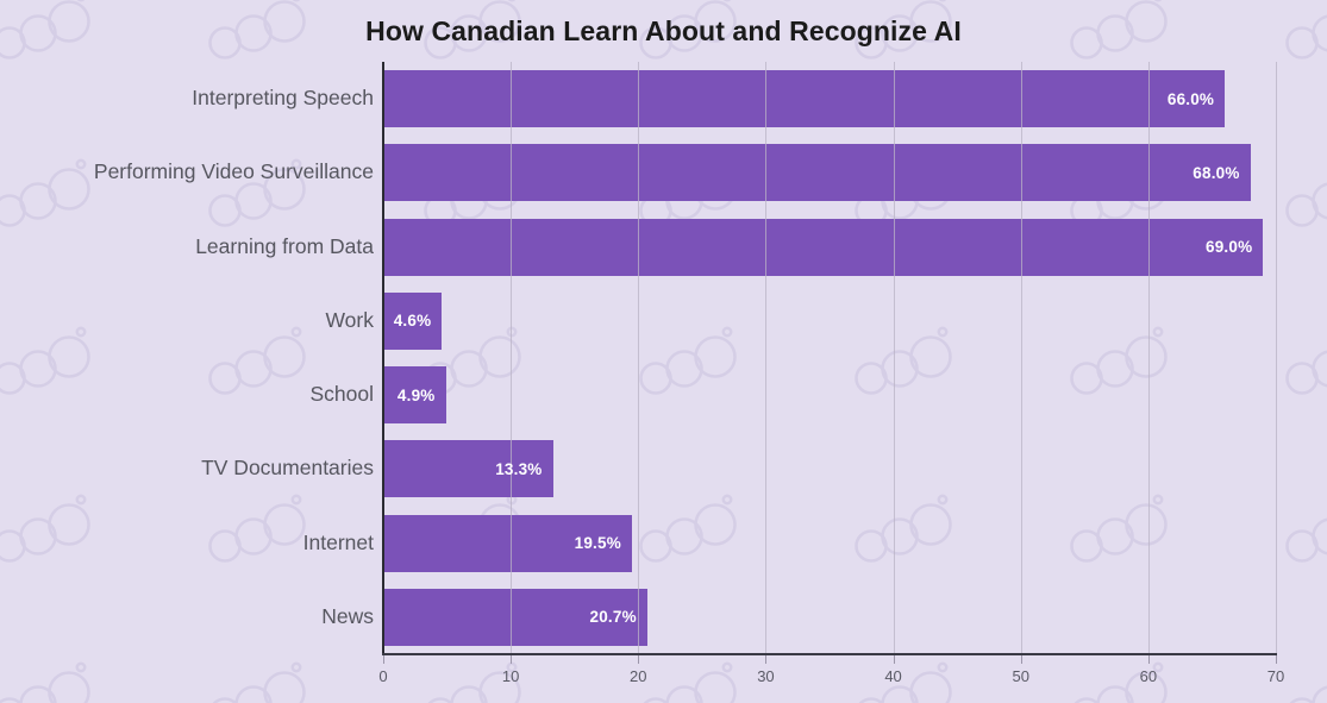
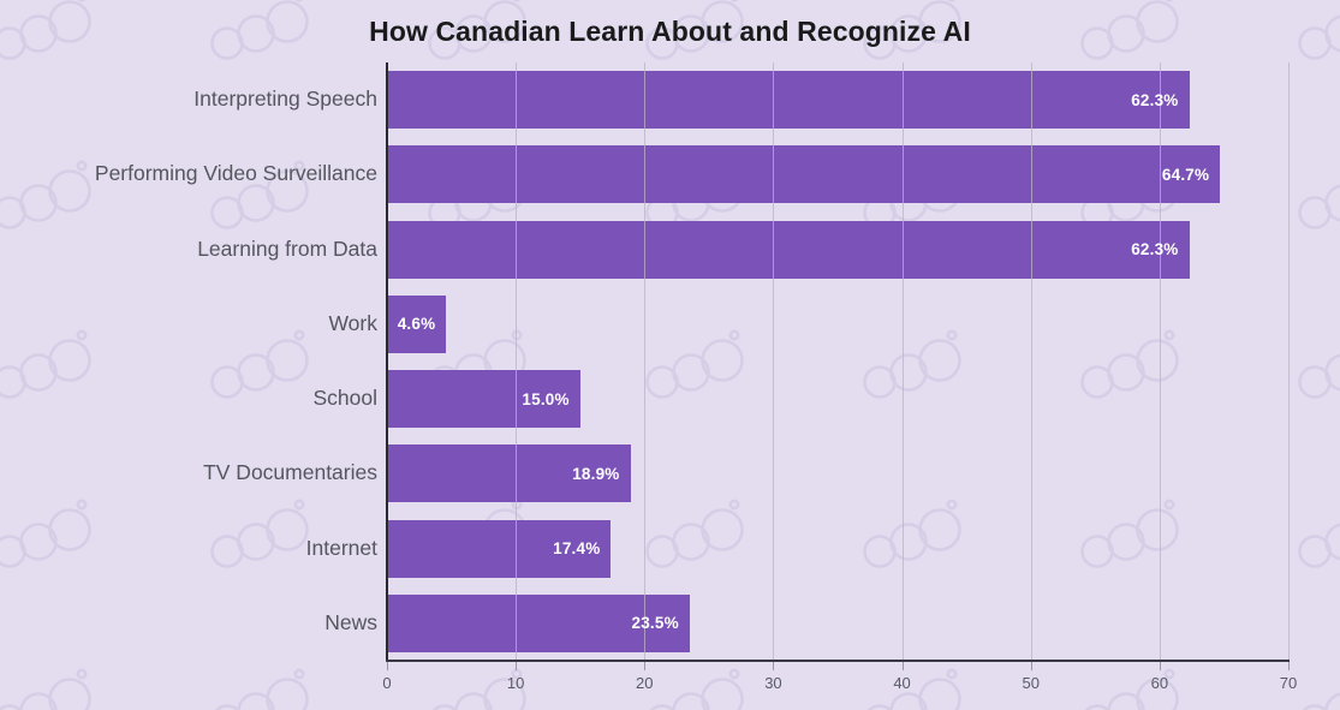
Interpreting Speech: 66.0% -> 62.3%
Performing Video Surveillance: 68.0% -> 64.7%
Learning from Data: 69.0% -> 62.3%
School: 4.9% -> 15.0%
TV Documentaries: 13.3% -> 18.9%
Internet: 19.5% -> 17.4%
News: 20.7% -> 23.5%
